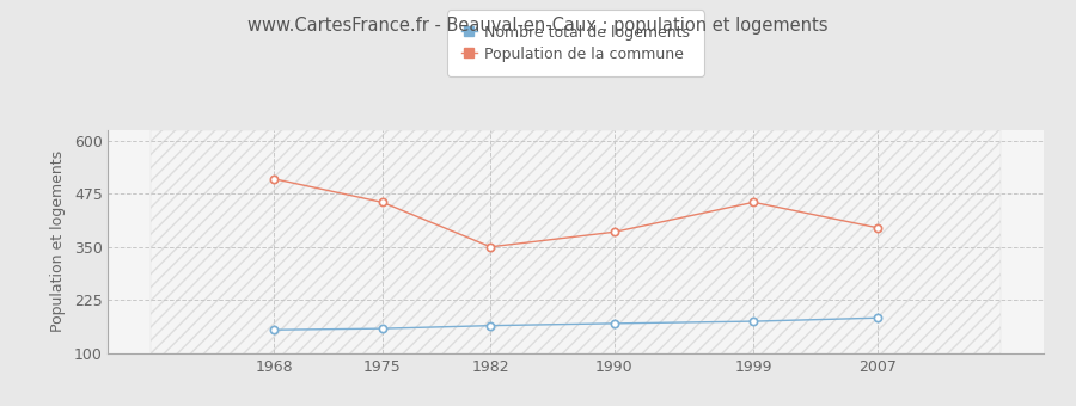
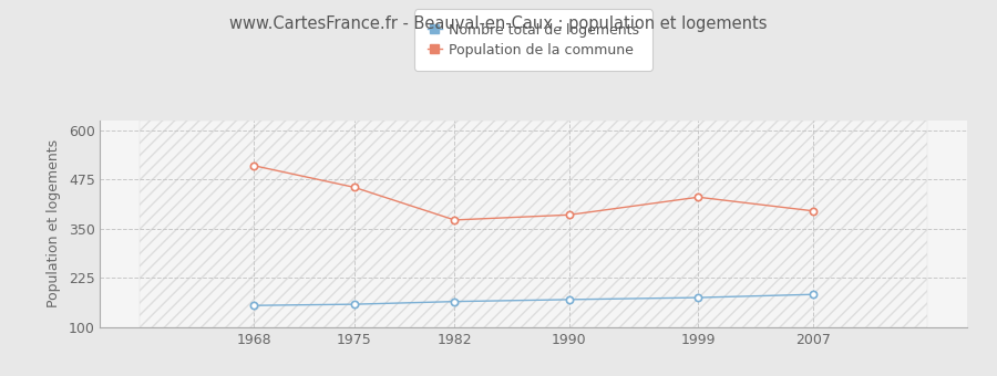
Population de la commune/1982: 350 -> 372
Population de la commune/1999: 455 -> 430
